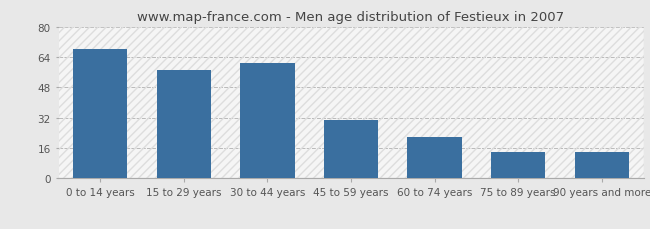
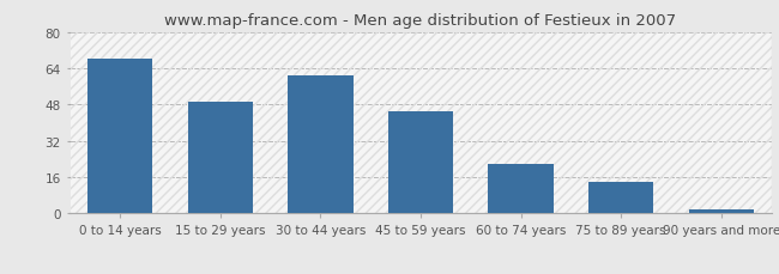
15 to 29 years: 57 -> 49
45 to 59 years: 31 -> 45
90 years and more: 14 -> 2
